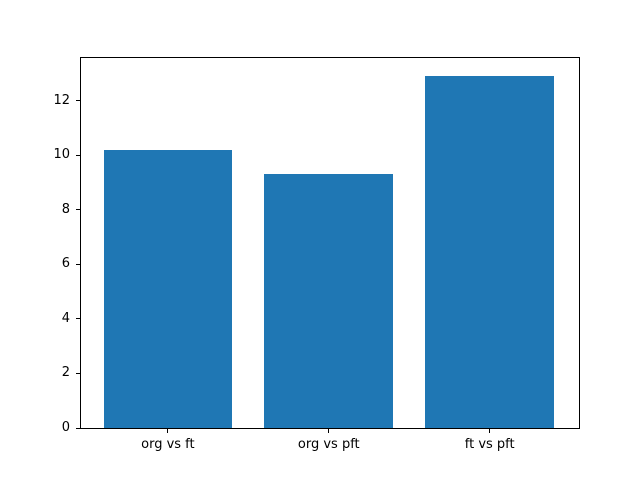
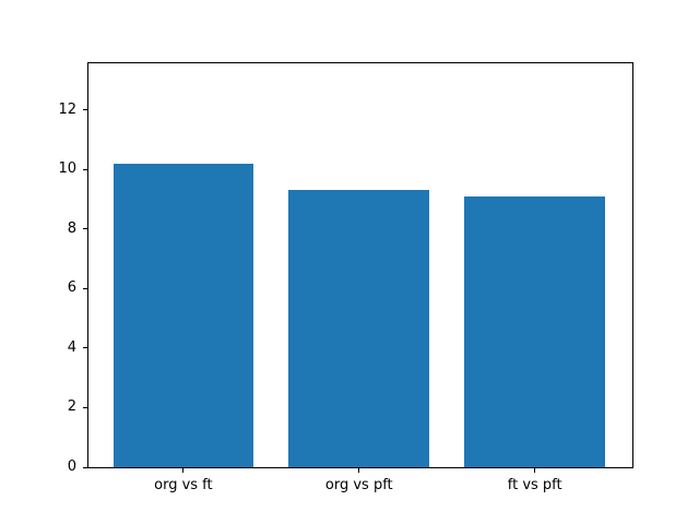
ft vs pft: 12.9 -> 9.1
